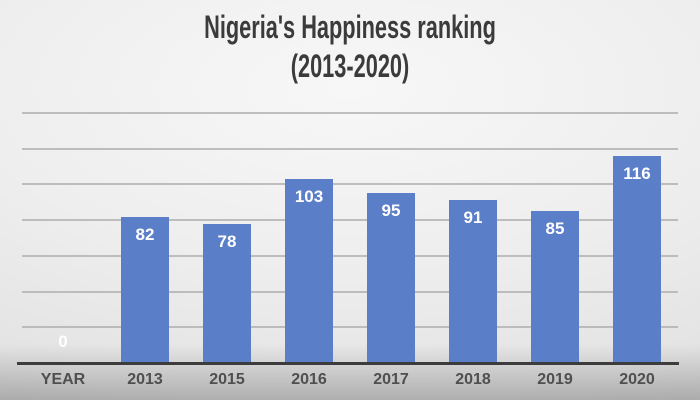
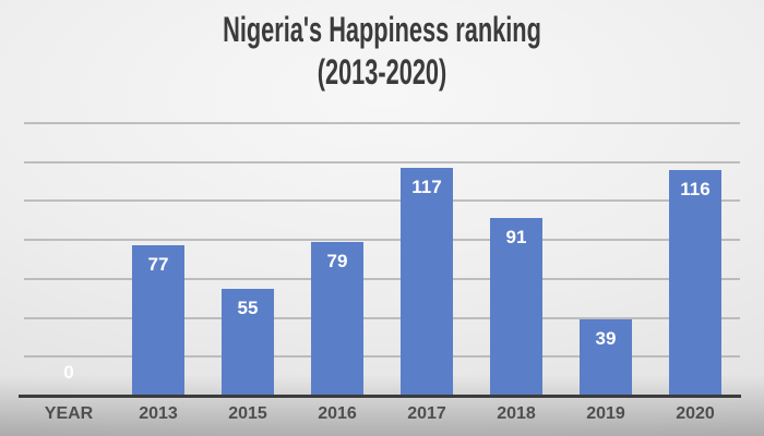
2013: 82 -> 77
2015: 78 -> 55
2016: 103 -> 79
2017: 95 -> 117
2019: 85 -> 39
